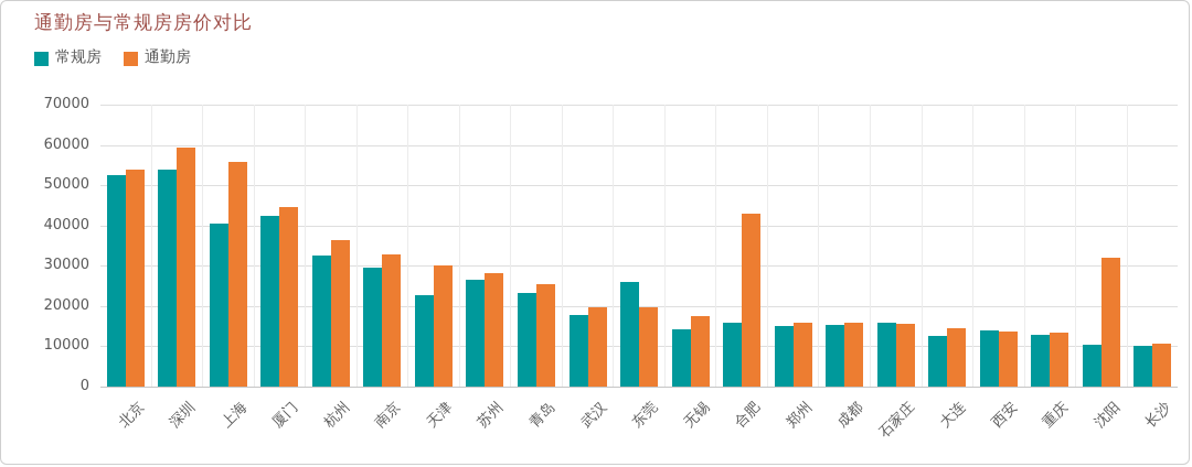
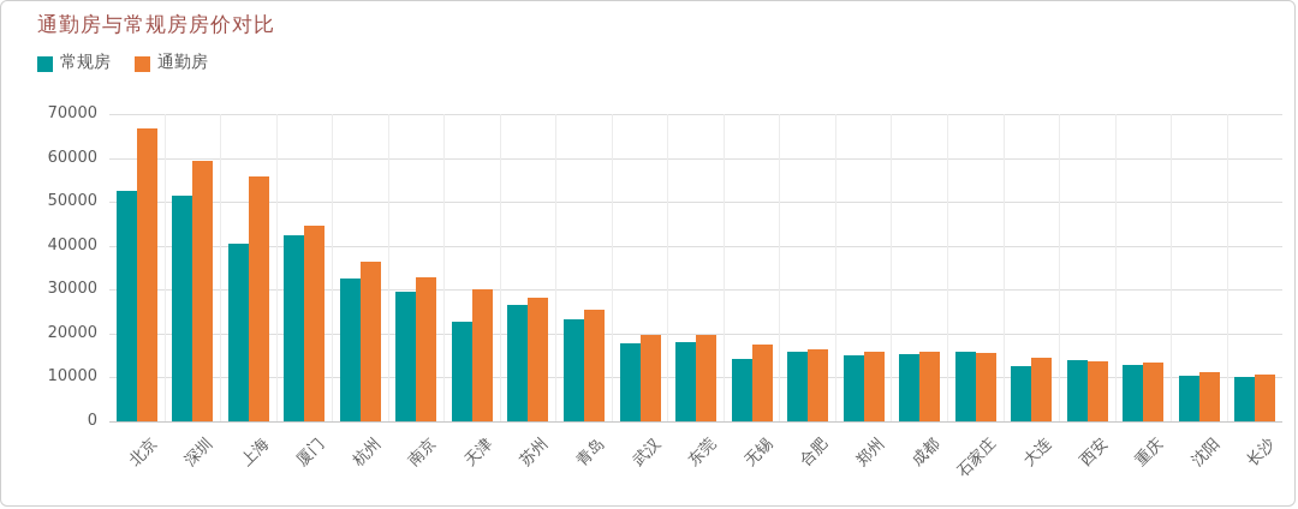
通勤房/北京: 54000 -> 67000
常规房/深圳: 54000 -> 52000
常规房/东莞: 26000 -> 18000
通勤房/合肥: 43000 -> 16000
通勤房/沈阳: 32000 -> 11000
